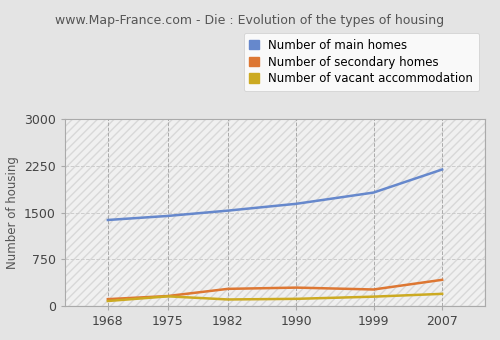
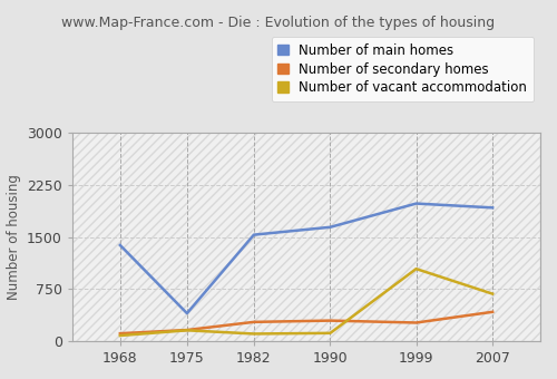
Number of main homes/1975: 1440 -> 400
Number of main homes/1999: 1820 -> 1980
Number of vacant accommodation/1999: 150 -> 1040
Number of main homes/2007: 2190 -> 1920
Number of vacant accommodation/2007: 200 -> 680
